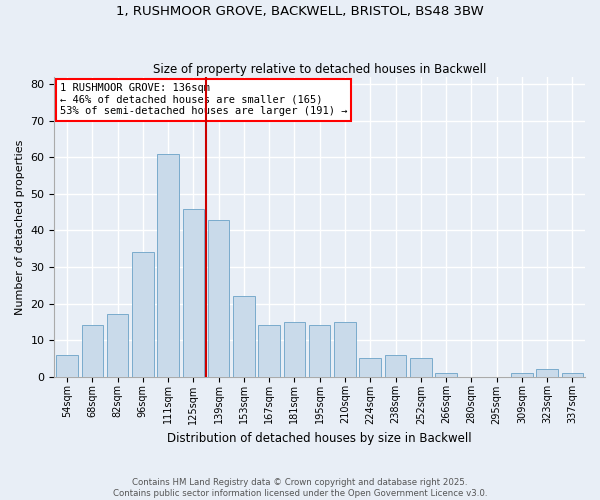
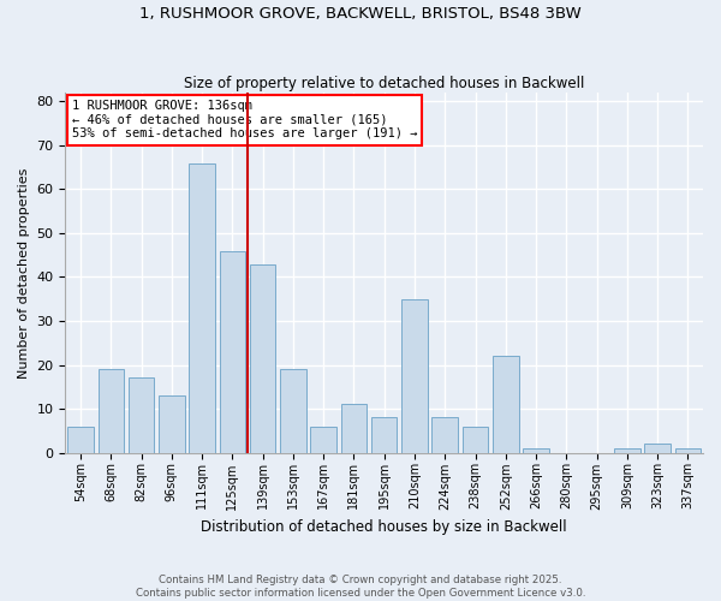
68sqm: 14 -> 19
96sqm: 34 -> 13
111sqm: 61 -> 66
153sqm: 22 -> 19
167sqm: 14 -> 6
181sqm: 15 -> 11
195sqm: 14 -> 8
210sqm: 15 -> 35
224sqm: 5 -> 8
252sqm: 5 -> 22
